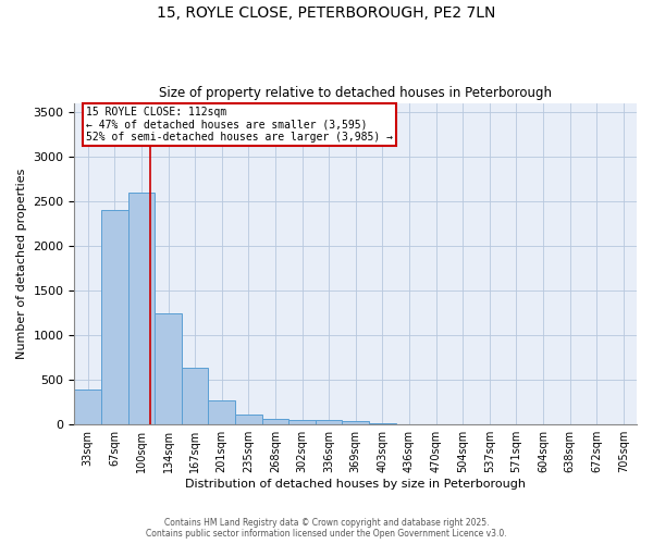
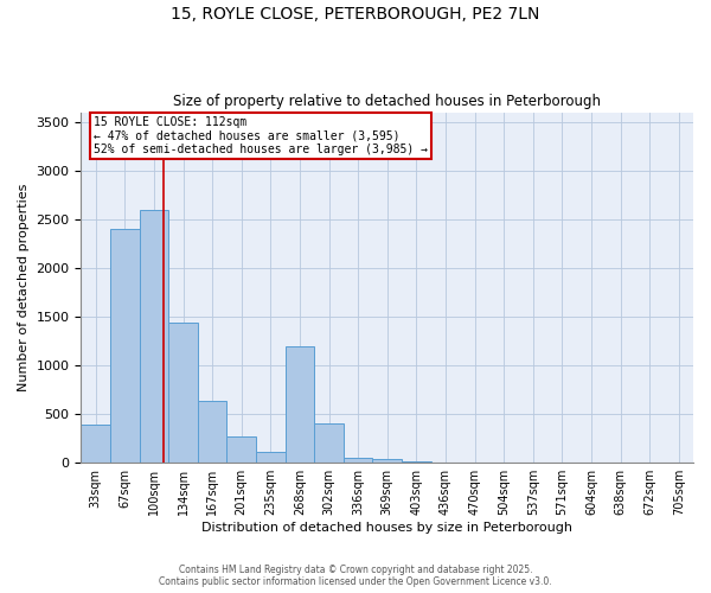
134sqm: 1250 -> 1440
268sqm: 60 -> 1200
302sqm: 60 -> 400
